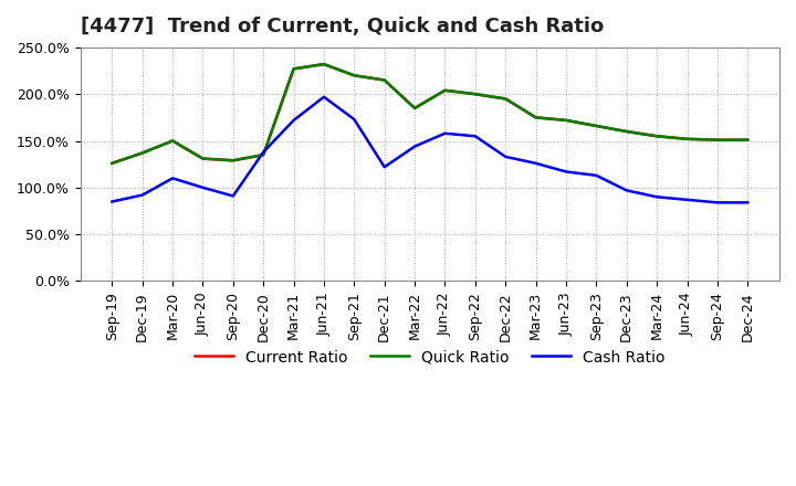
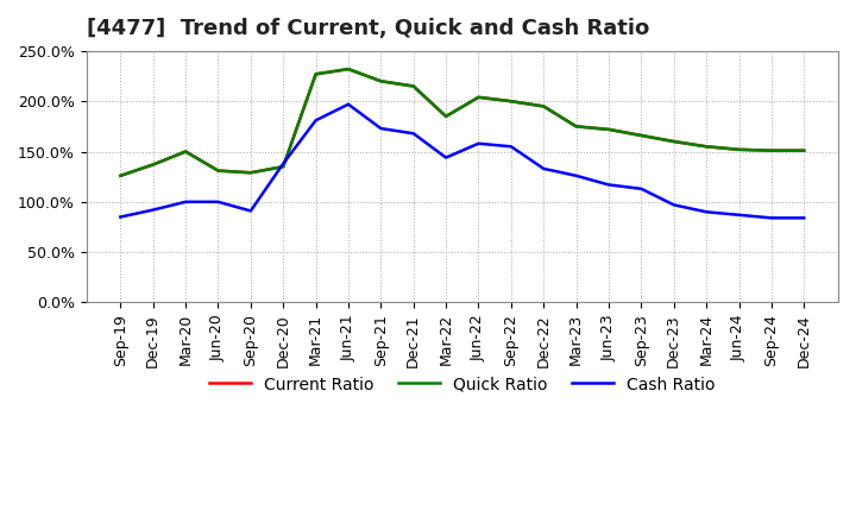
Cash Ratio/Mar-20: 110% -> 100%
Cash Ratio/Mar-21: 172% -> 181%
Cash Ratio/Dec-21: 122% -> 168%
